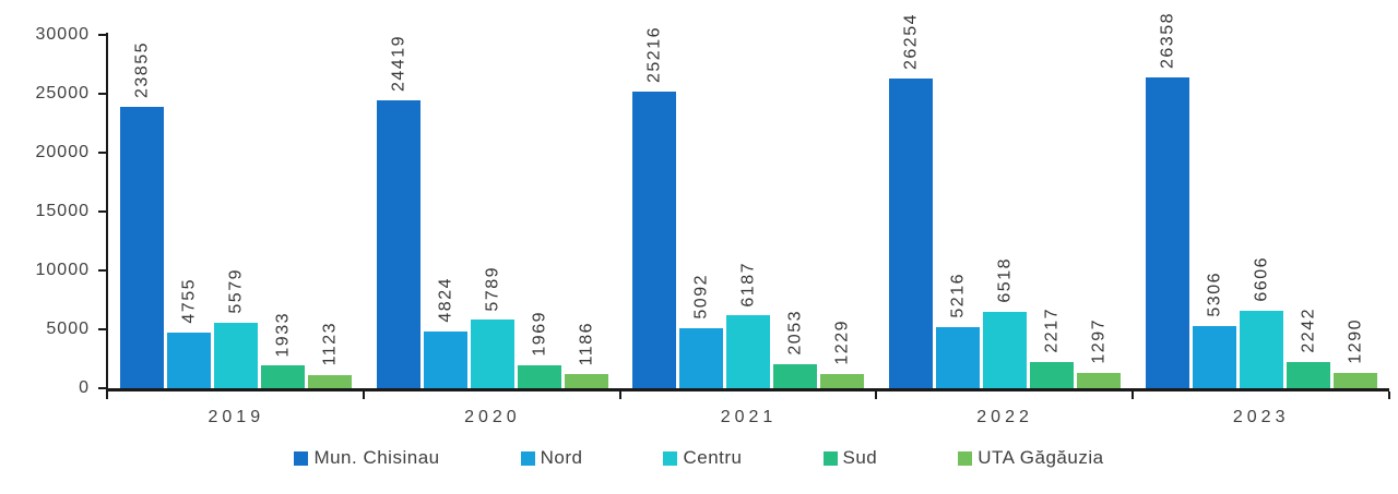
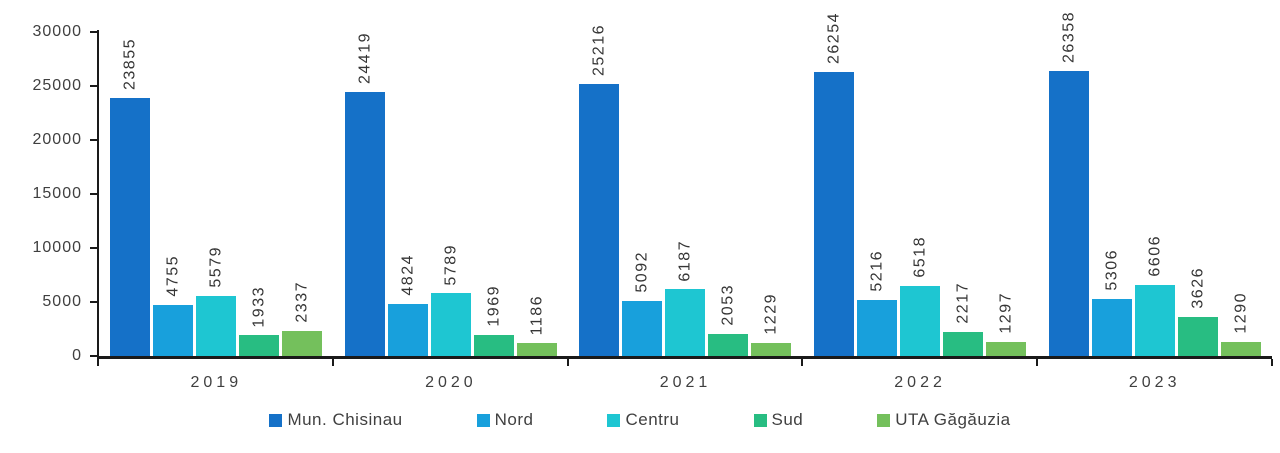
UTA Găgăuzia/2019: 1123 -> 2337
Sud/2023: 2242 -> 3626
